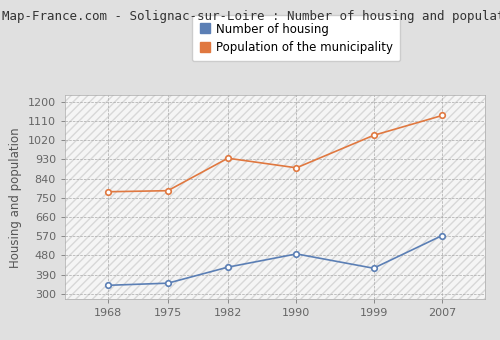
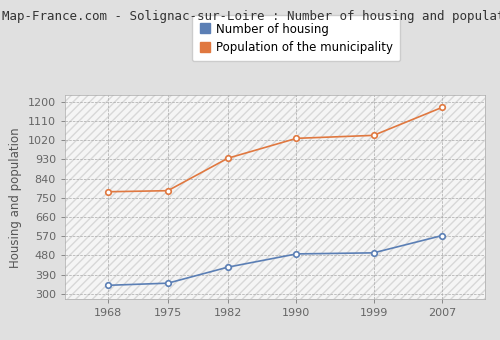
Population of the municipality/1990: 890 -> 1028
Number of housing/1999: 420 -> 492
Population of the municipality/2007: 1135 -> 1173
